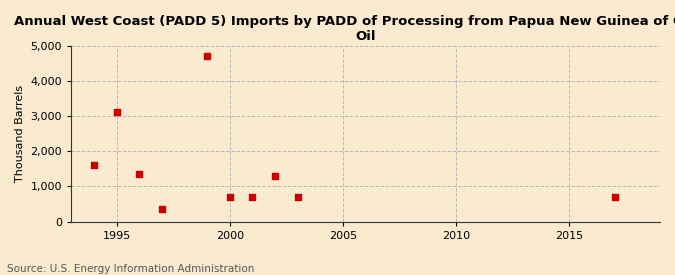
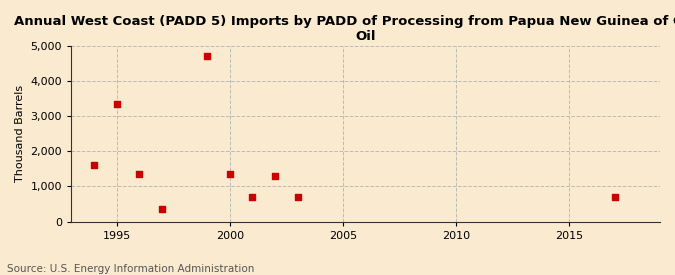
1995: 3,100 -> 3,350
2000: 700 -> 1,350
